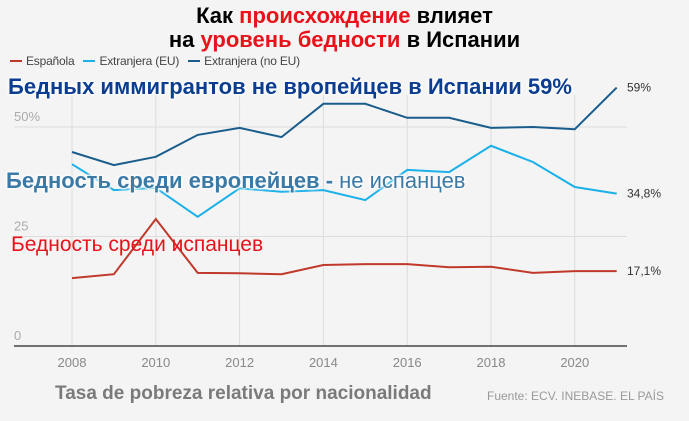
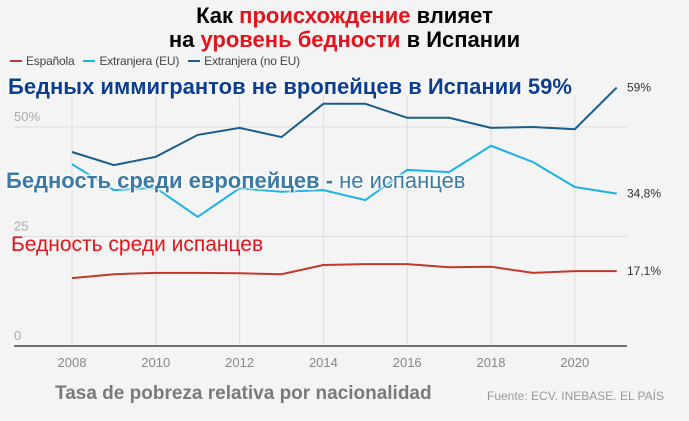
Española/2010: 29% -> 17%
